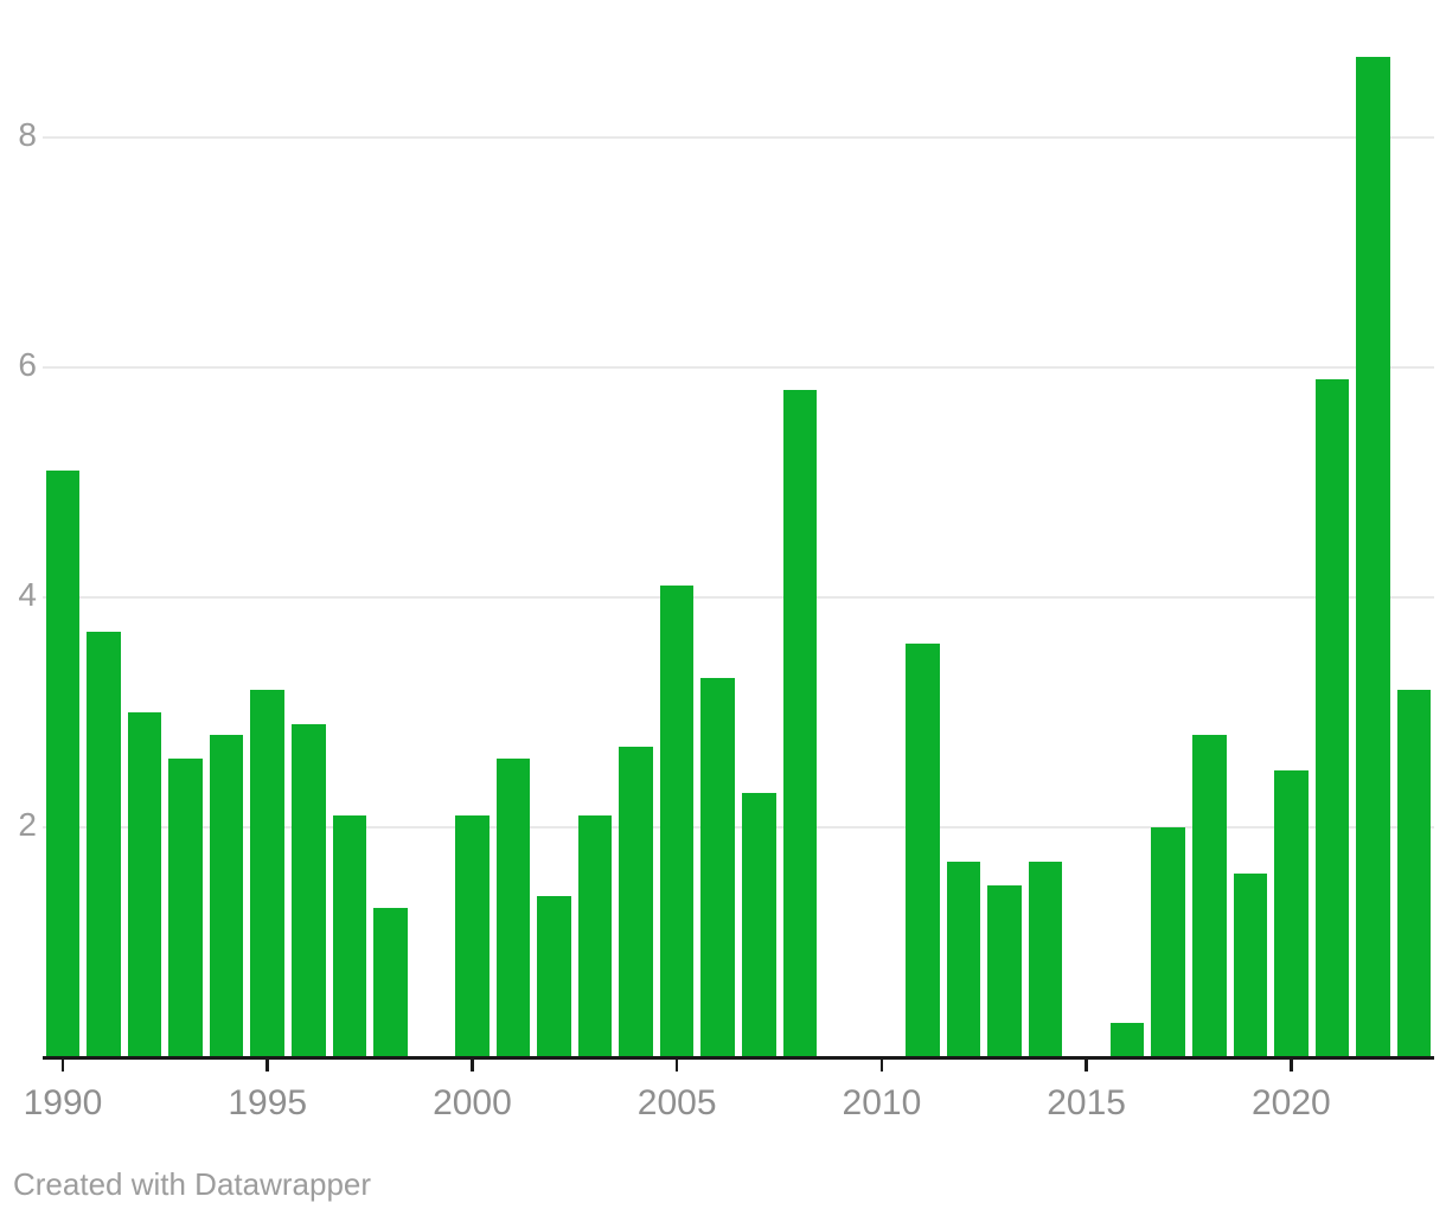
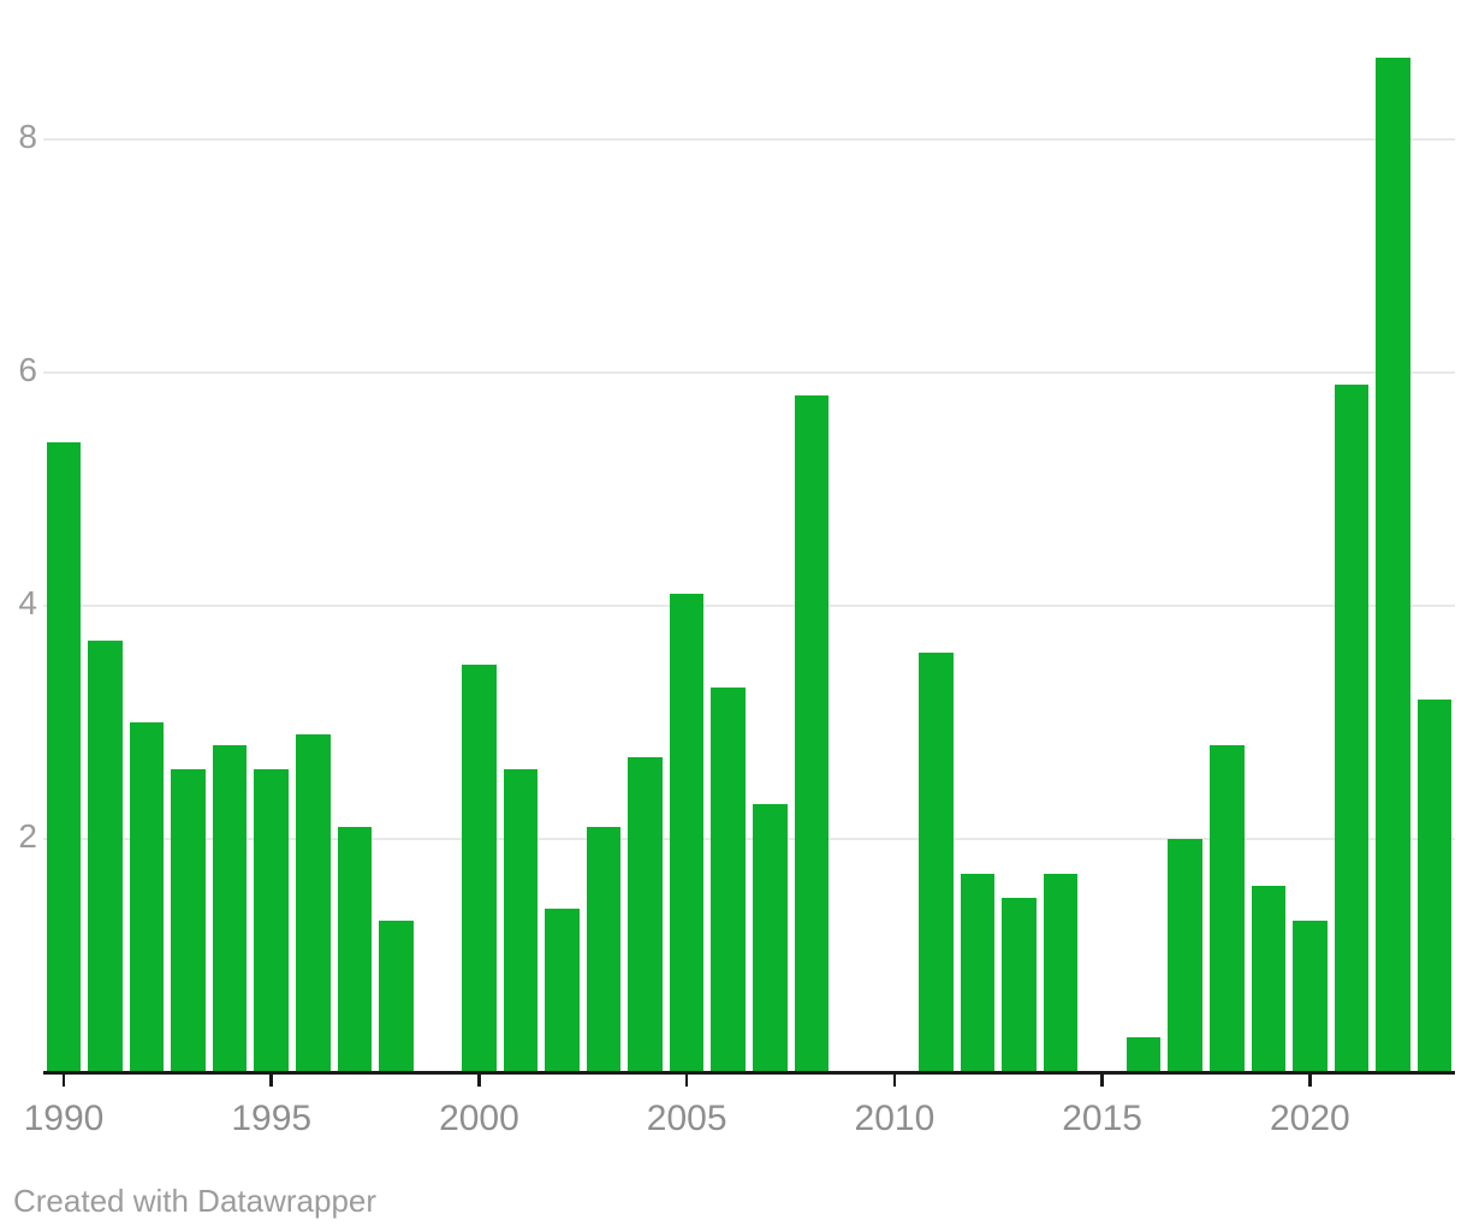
1990: 5.1 -> 5.4
1995: 3.2 -> 2.6
2000: 2.1 -> 3.5
2020: 2.5 -> 1.3
